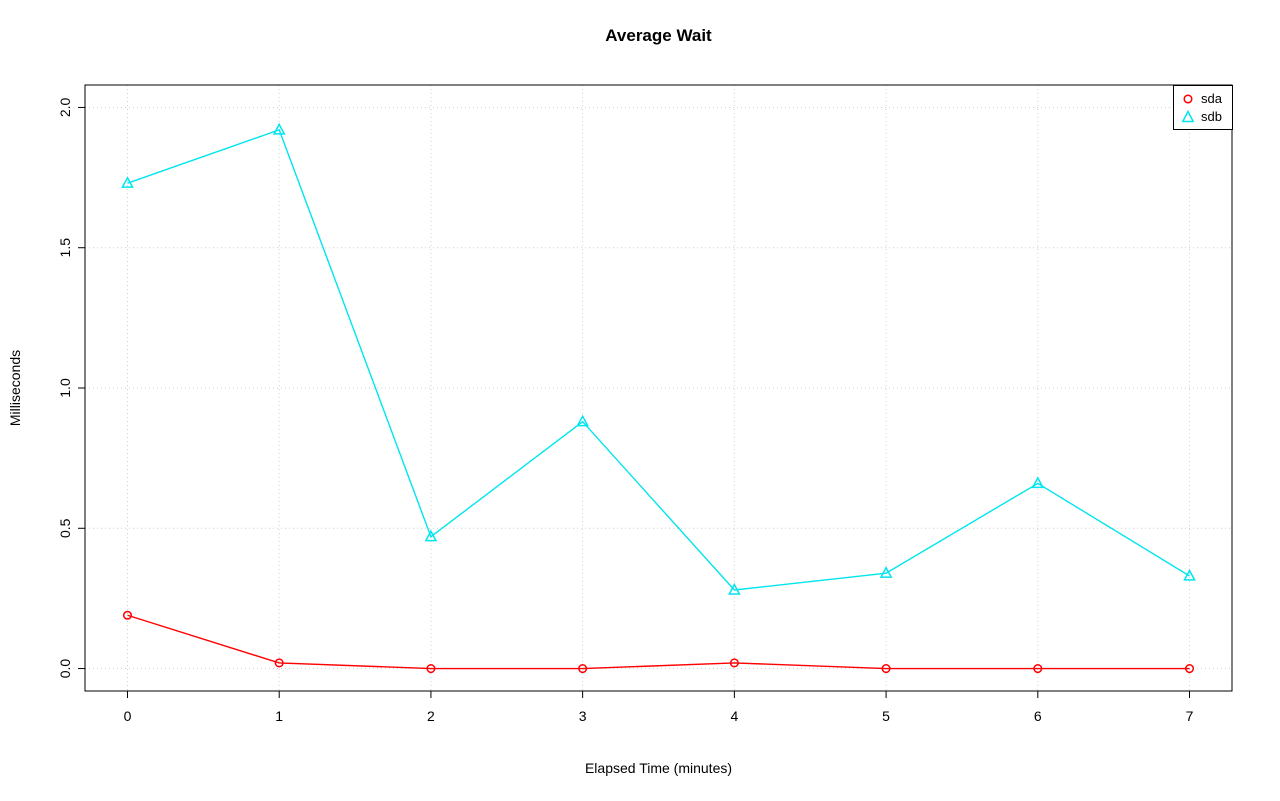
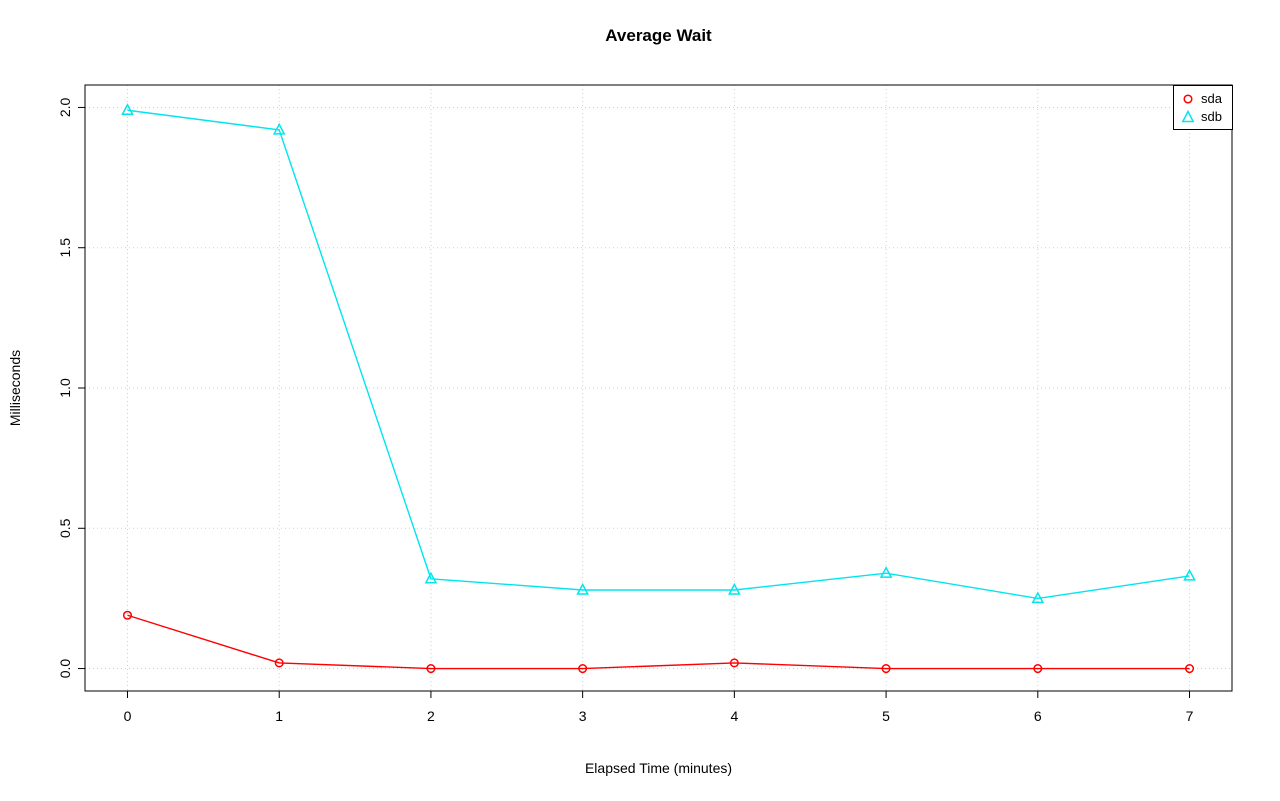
sdb/0: 1.73 -> 1.99
sdb/2: 0.47 -> 0.32
sdb/3: 0.88 -> 0.28
sdb/6: 0.66 -> 0.25
